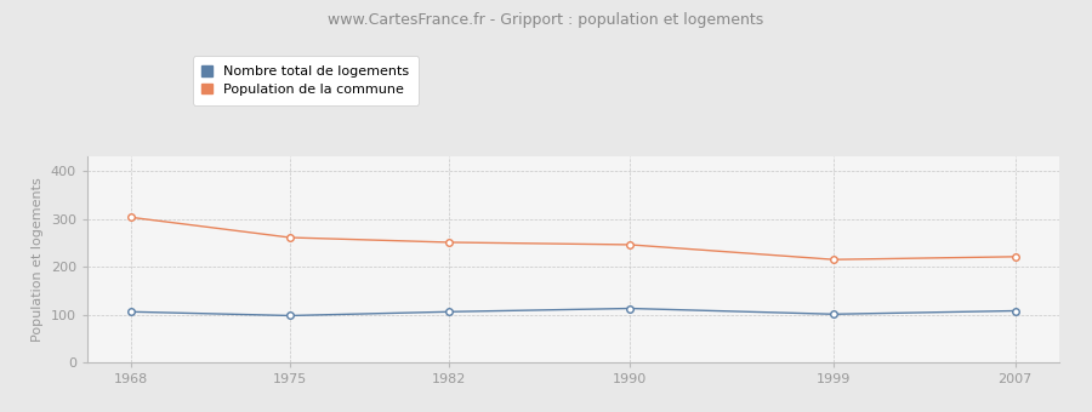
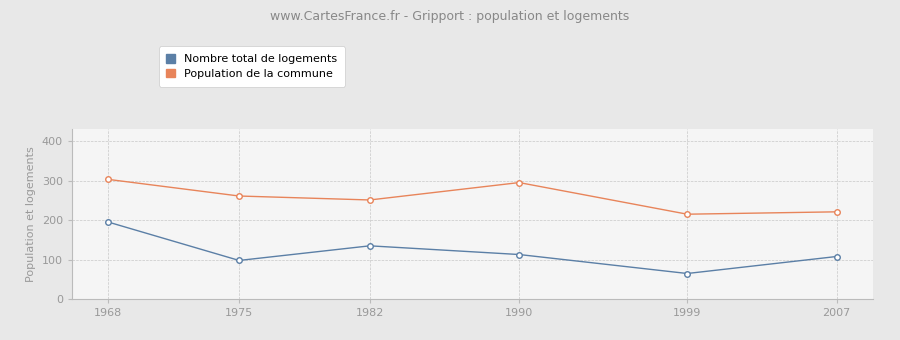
Nombre total de logements/1968: 106 -> 195
Nombre total de logements/1982: 106 -> 135
Population de la commune/1990: 246 -> 295
Nombre total de logements/1999: 101 -> 65
